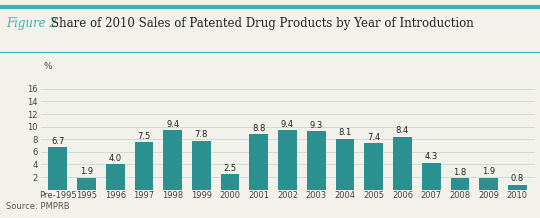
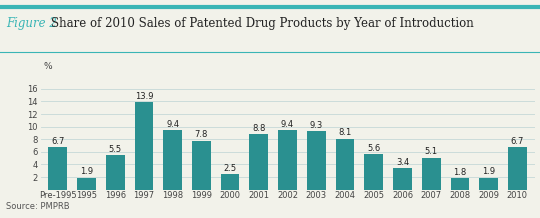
1996: 4.0 -> 5.5
1997: 7.5 -> 13.9
2005: 7.4 -> 5.6
2006: 8.4 -> 3.4
2007: 4.3 -> 5.1
2010: 0.8 -> 6.7
